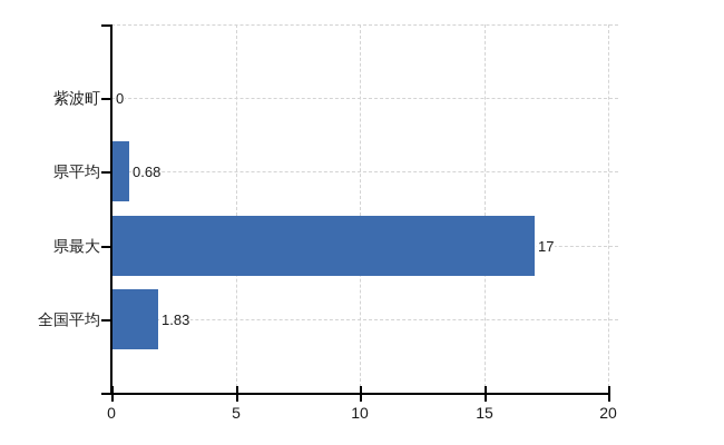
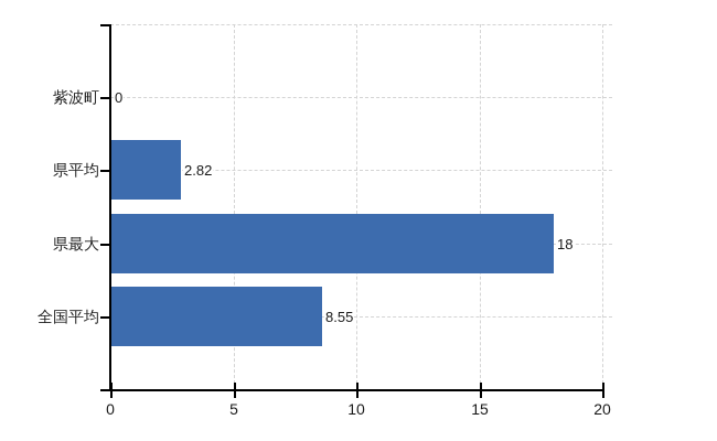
県平均: 0.68 -> 2.82
県最大: 17 -> 18
全国平均: 1.83 -> 8.55
